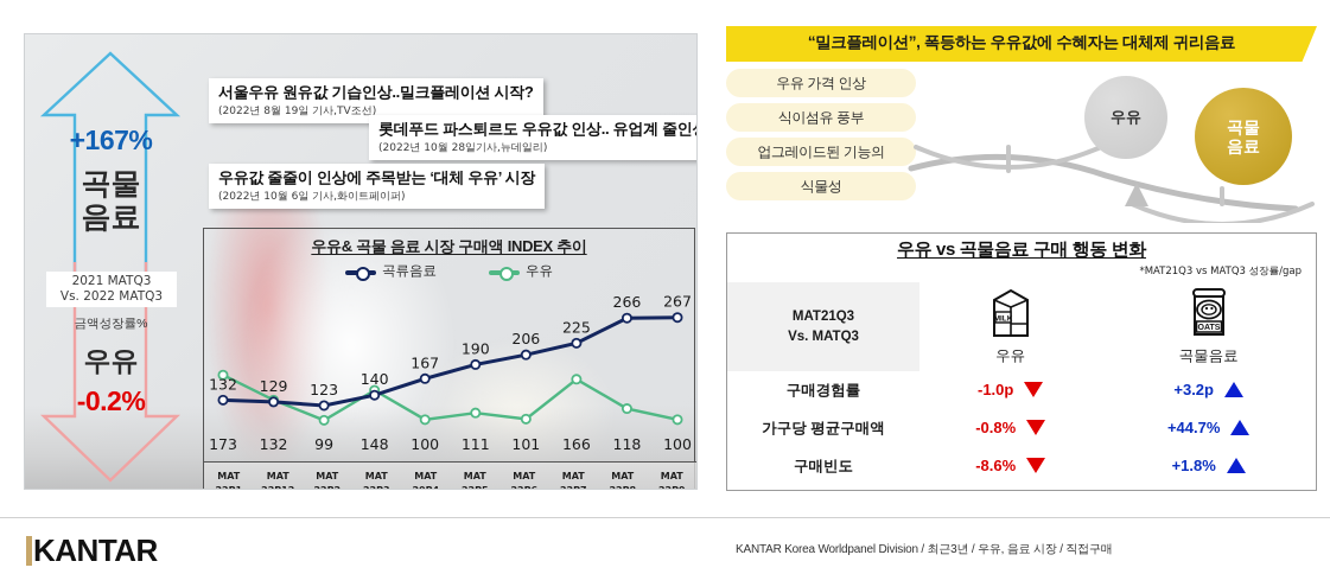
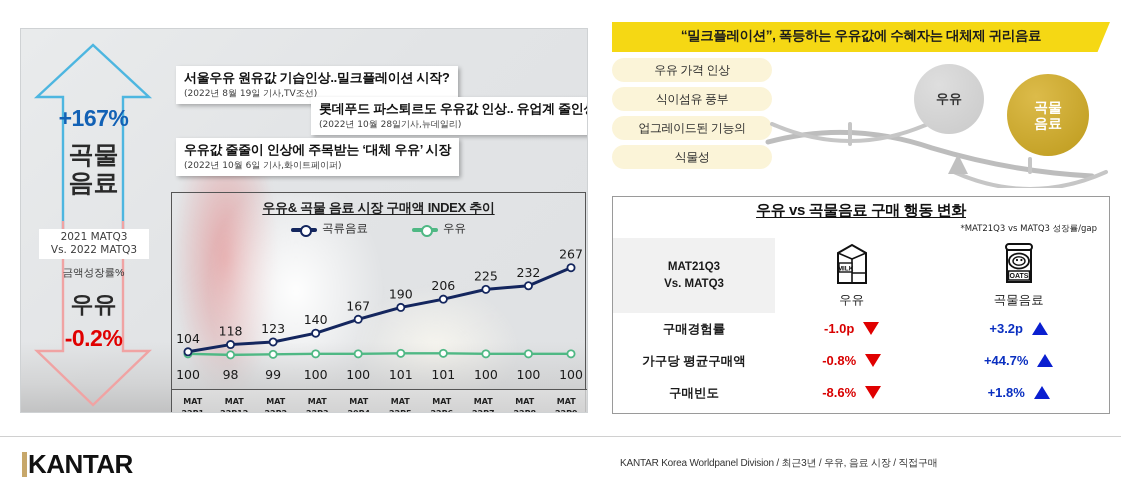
곡류음료/MAT 22P1: 132 -> 104
우유/MAT 22P1: 173 -> 100
곡류음료/MAT 22P12: 129 -> 118
우유/MAT 22P12: 132 -> 98
우유/MAT 22P3: 148 -> 100
우유/MAT 22P5: 111 -> 101
우유/MAT 22P7: 166 -> 100
곡류음료/MAT 22P8: 266 -> 232
우유/MAT 22P8: 118 -> 100
